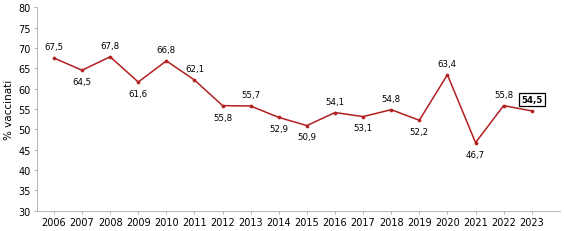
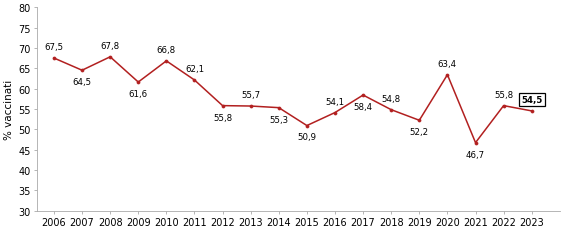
2014: 52,9 -> 55,3
2017: 53,1 -> 58,4
